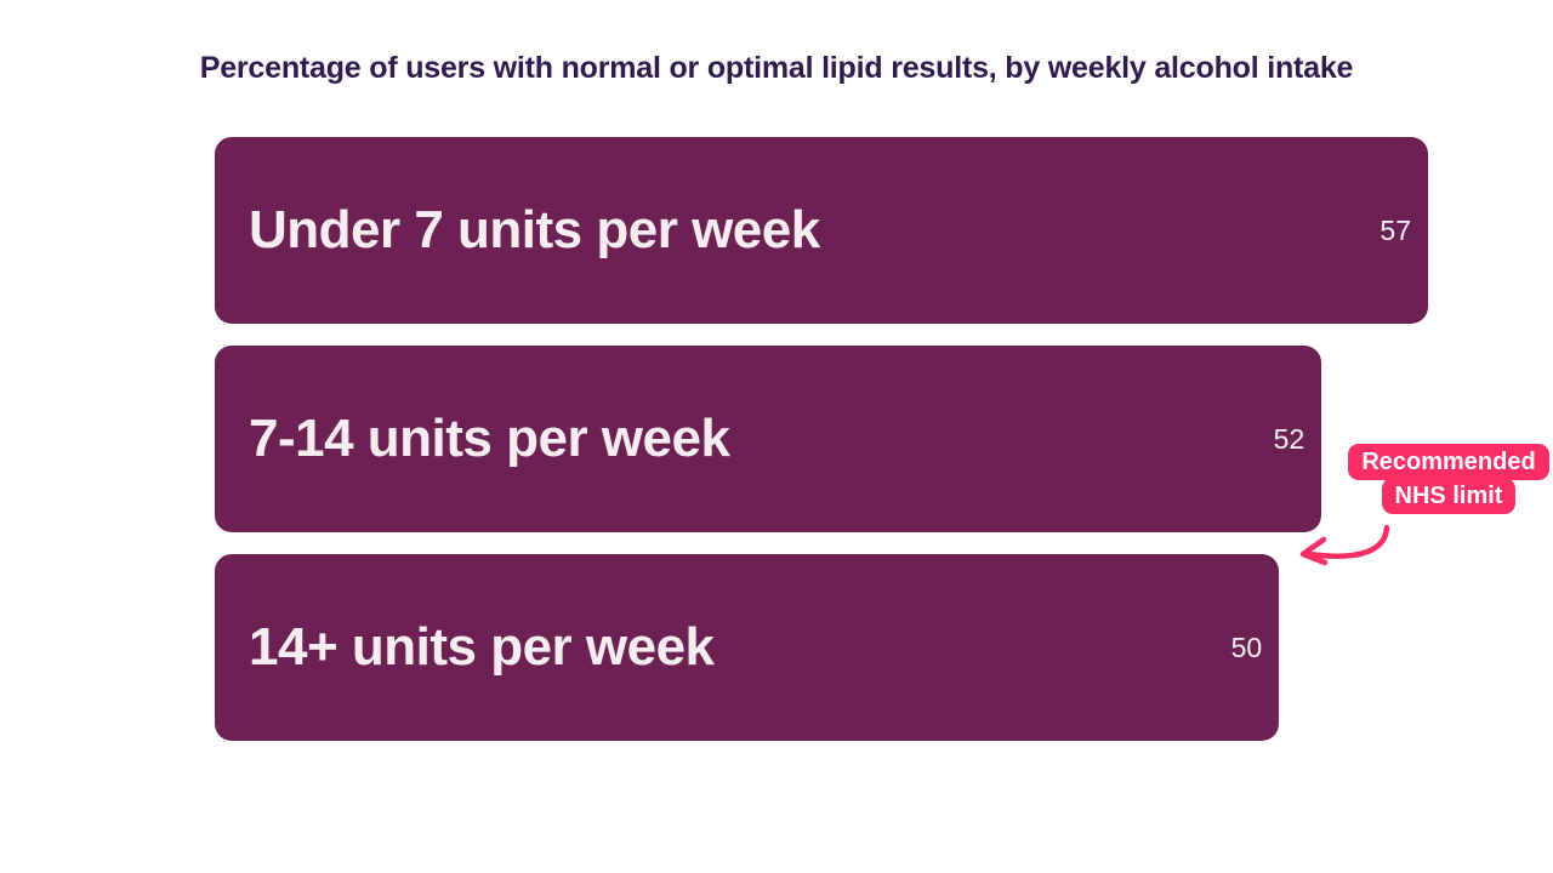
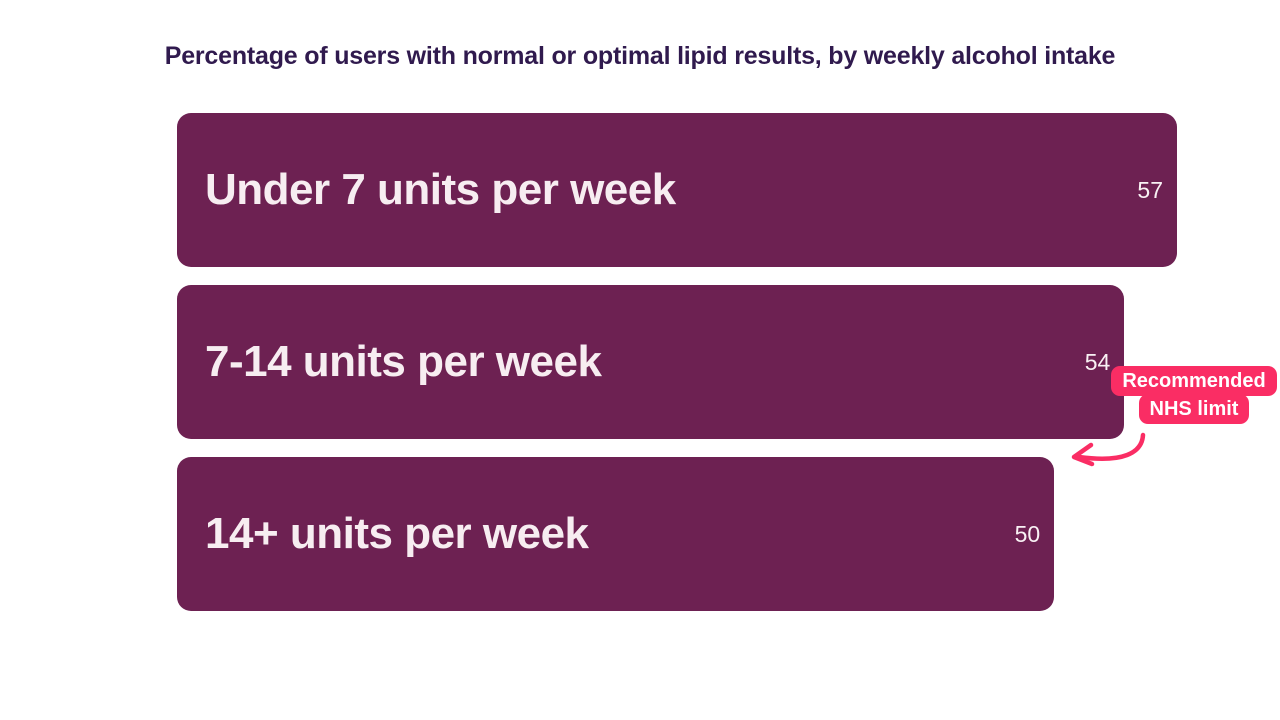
7-14 units per week: 52 -> 54
